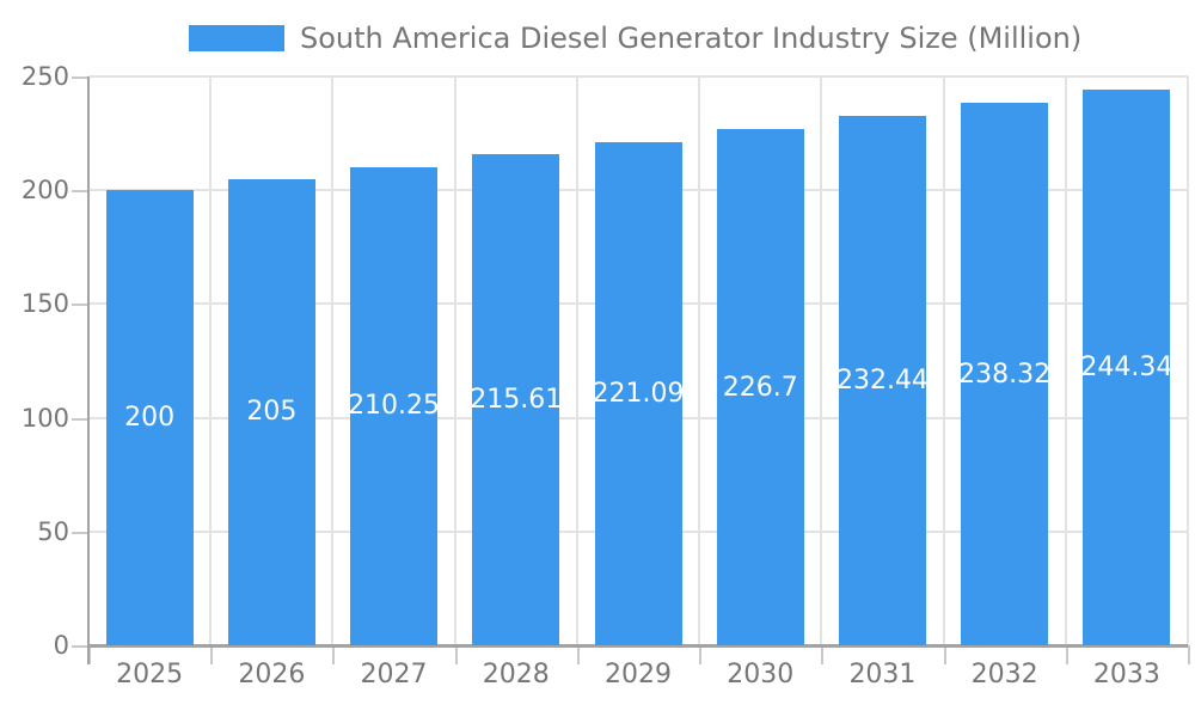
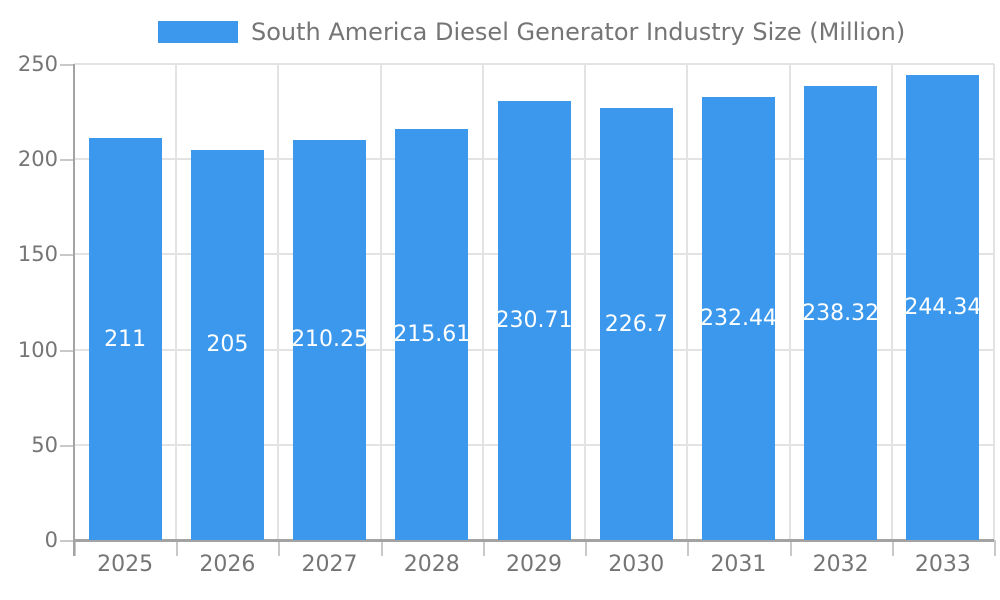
2025: 200 -> 211
2029: 221.09 -> 230.71
